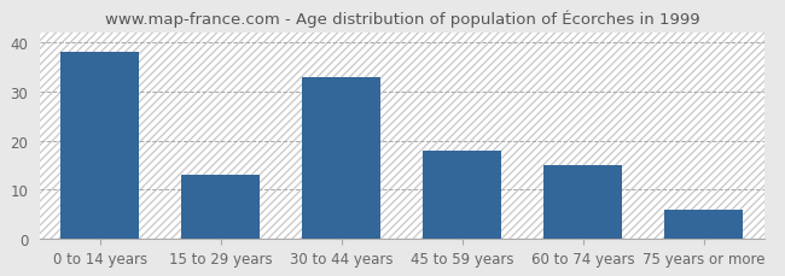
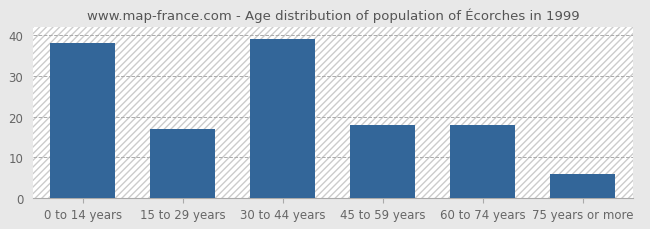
15 to 29 years: 13 -> 17
30 to 44 years: 33 -> 39
60 to 74 years: 15 -> 18
